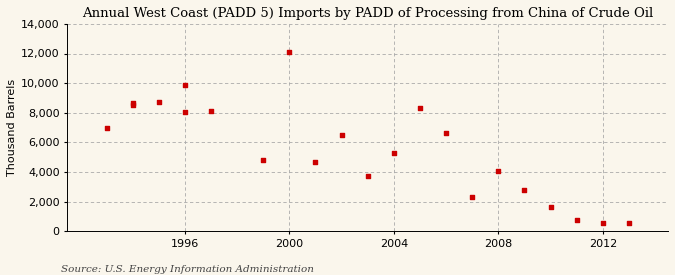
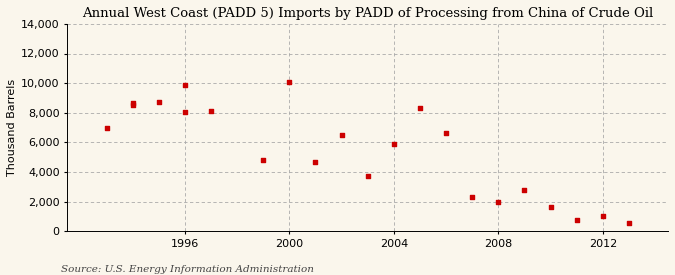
2000: 12,100 -> 10,100
2004: 5,300 -> 5,900
2008: 4,000 -> 2,000
2012: 600 -> 1,000
